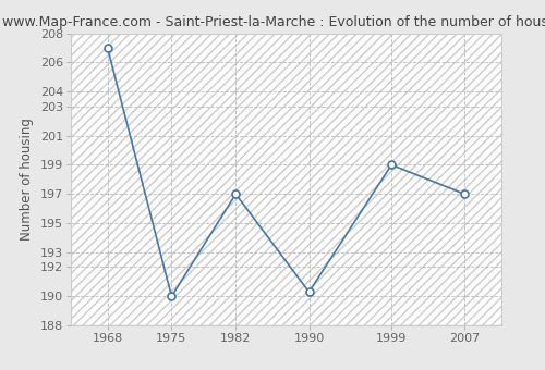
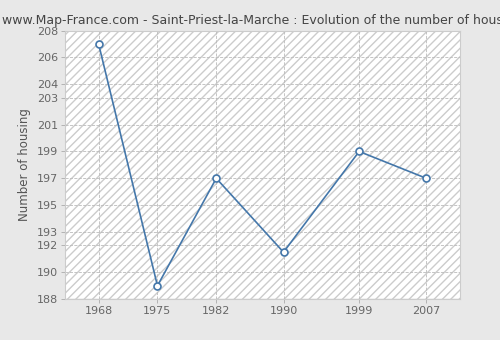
1975: 190.0 -> 189.0
1990: 190.3 -> 191.5
